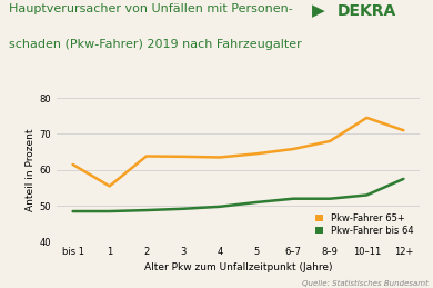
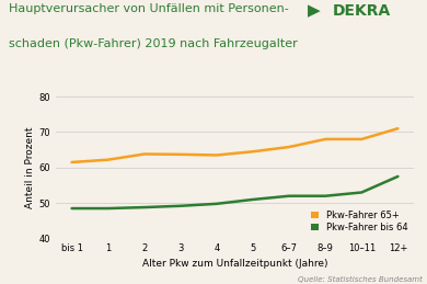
Pkw-Fahrer 65+/1: 55.5 -> 62.2
Pkw-Fahrer 65+/10–11: 74.5 -> 68.0
